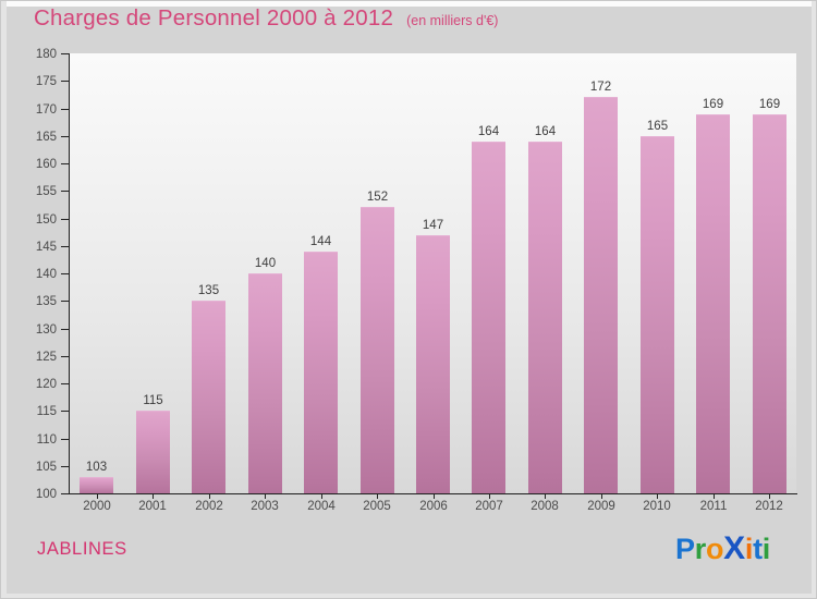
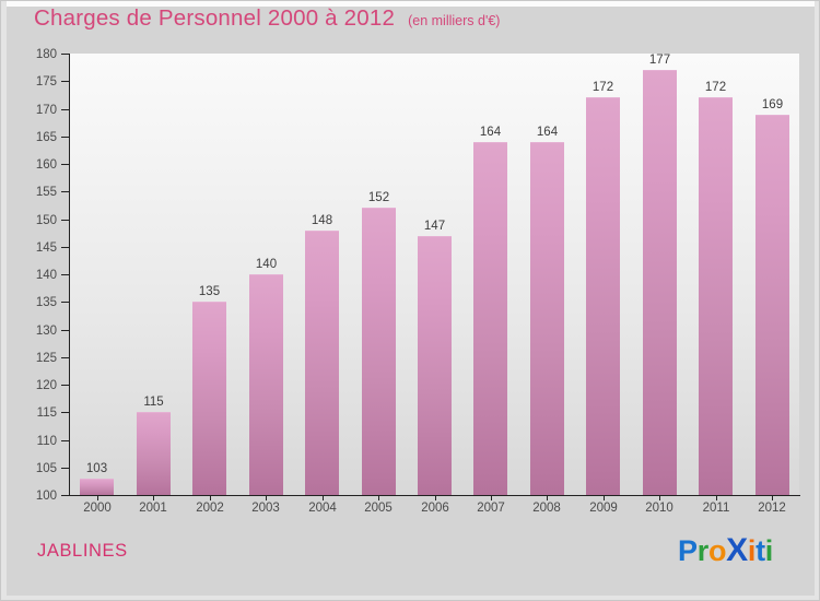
2004: 144 -> 148
2010: 165 -> 177
2011: 169 -> 172
